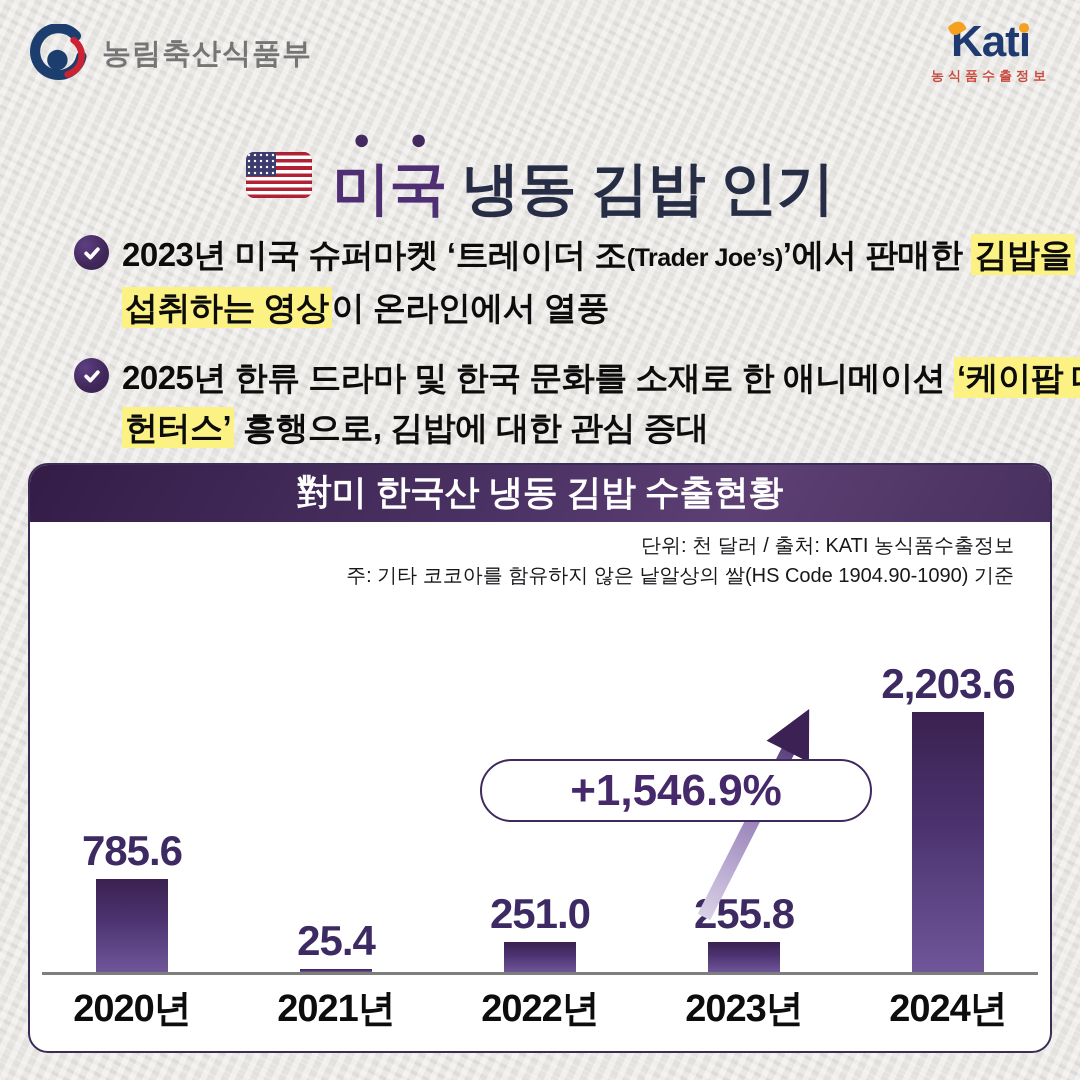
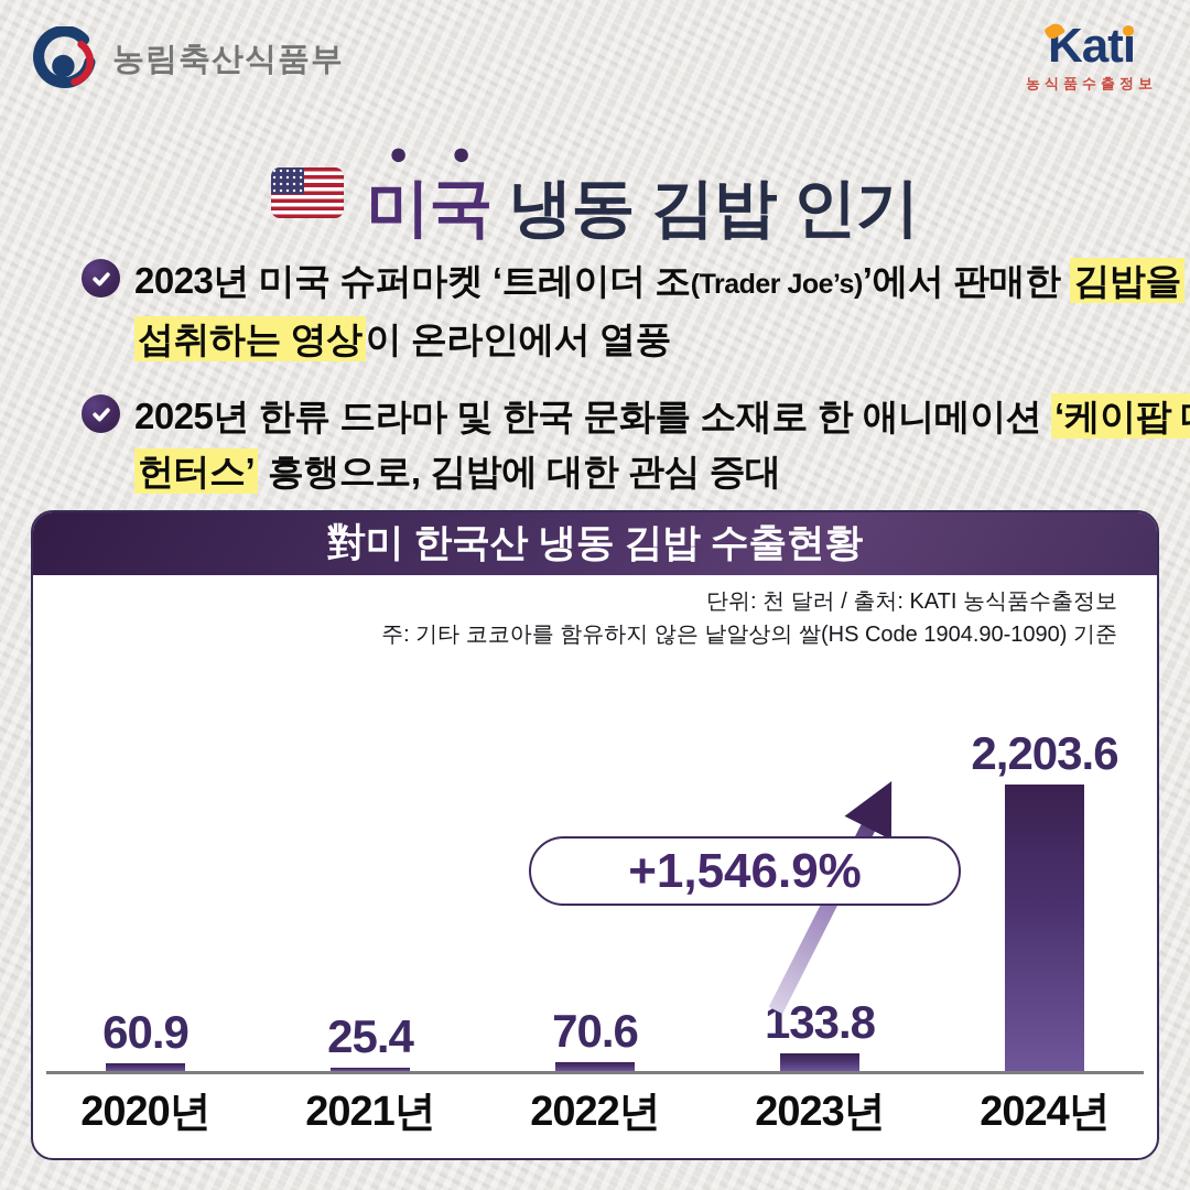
2020년: 785.6 -> 60.9
2022년: 251.0 -> 70.6
2023년: 255.8 -> 133.8
